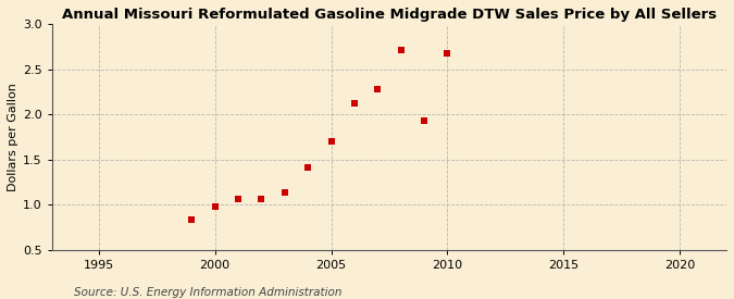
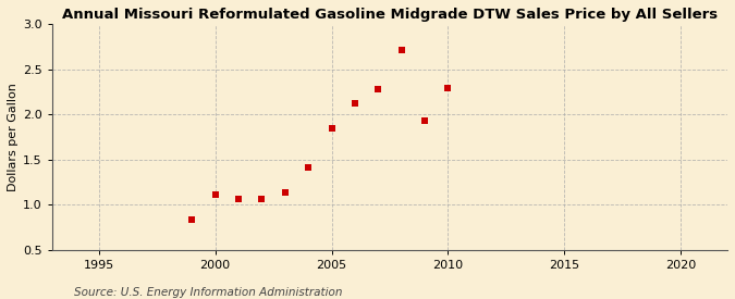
2000: 0.98 -> 1.11
2005: 1.70 -> 1.85
2010: 2.68 -> 2.30
